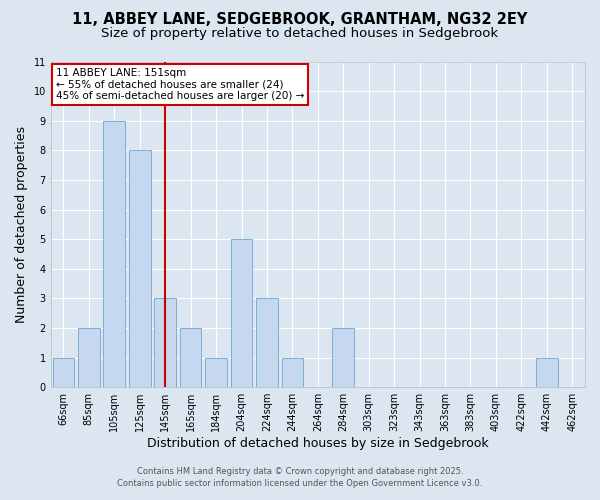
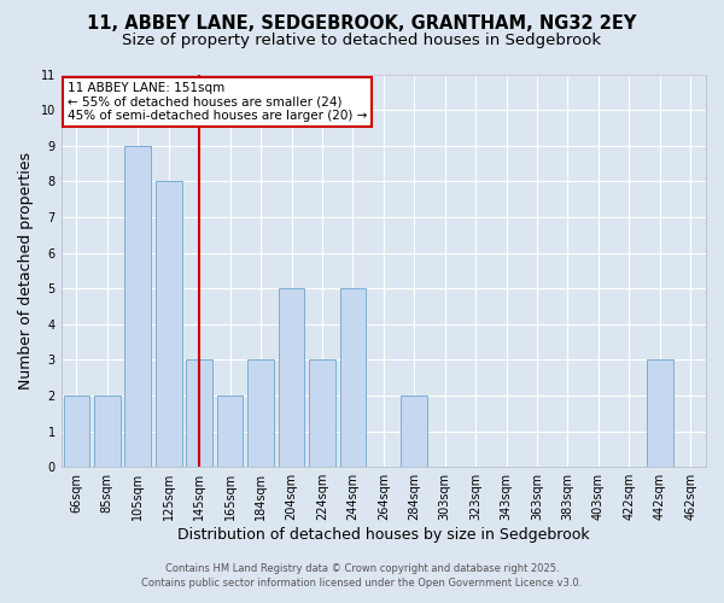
66sqm: 1 -> 2
184sqm: 1 -> 3
244sqm: 1 -> 5
442sqm: 1 -> 3
